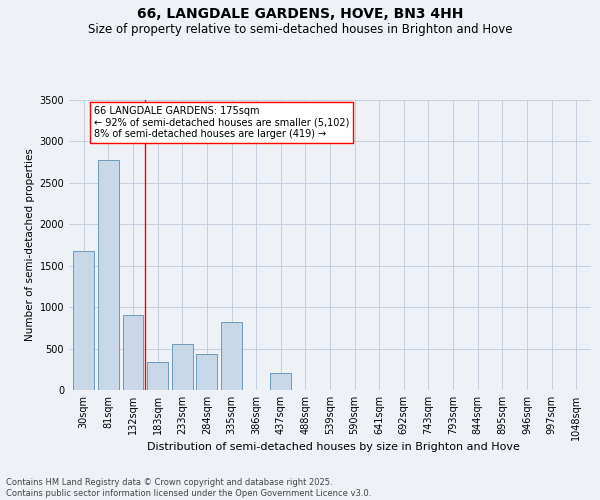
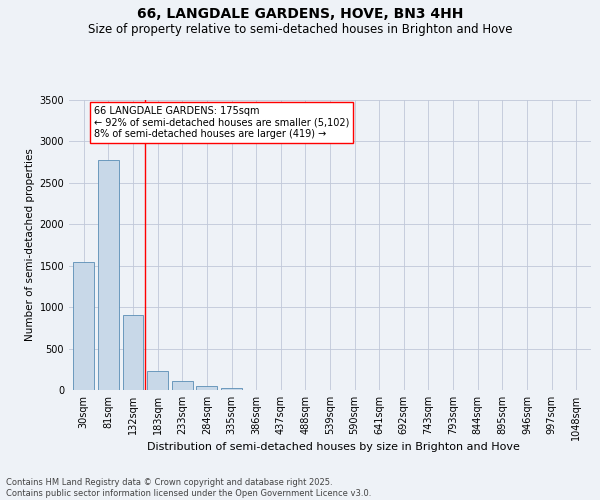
30sqm: 1680 -> 1540
183sqm: 340 -> 240
233sqm: 560 -> 100
284sqm: 440 -> 40
335sqm: 820 -> 20
437sqm: 200 -> 0
